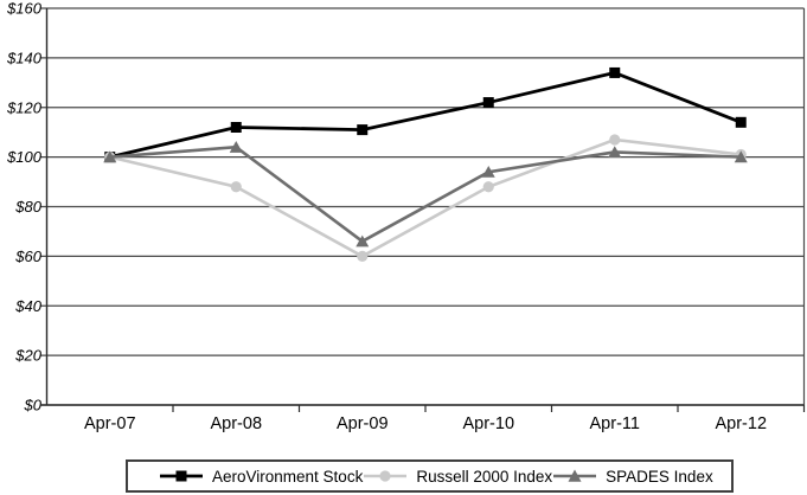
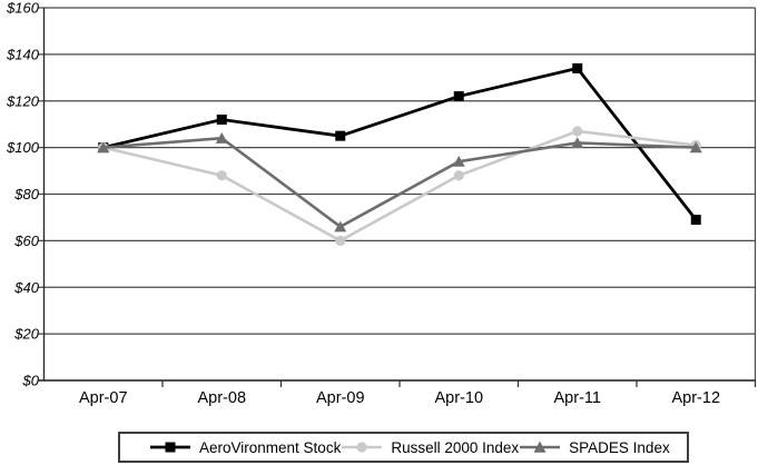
AeroVironment Stock/Apr-09: $111 -> $105
AeroVironment Stock/Apr-12: $114 -> $69
